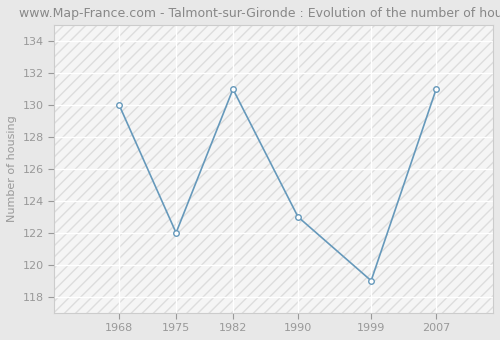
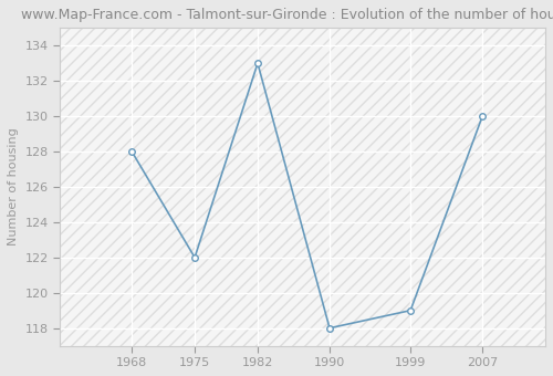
1968: 130 -> 128
1982: 131 -> 133
1990: 123 -> 118
2007: 131 -> 130
